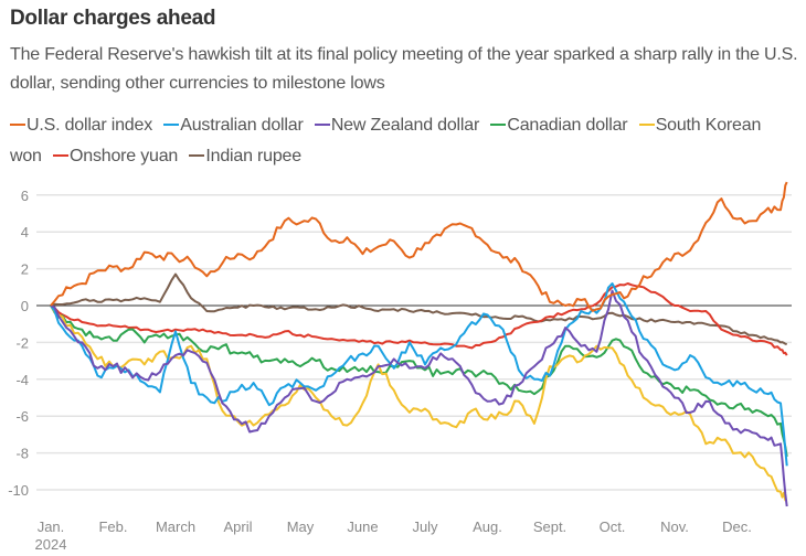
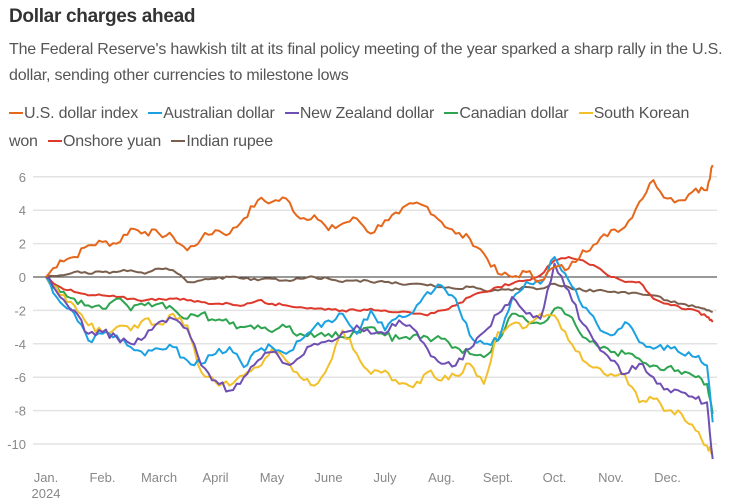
Australian dollar/2: -1.4 -> -4.3
Indian rupee/2: 1.7 -> 0.5
